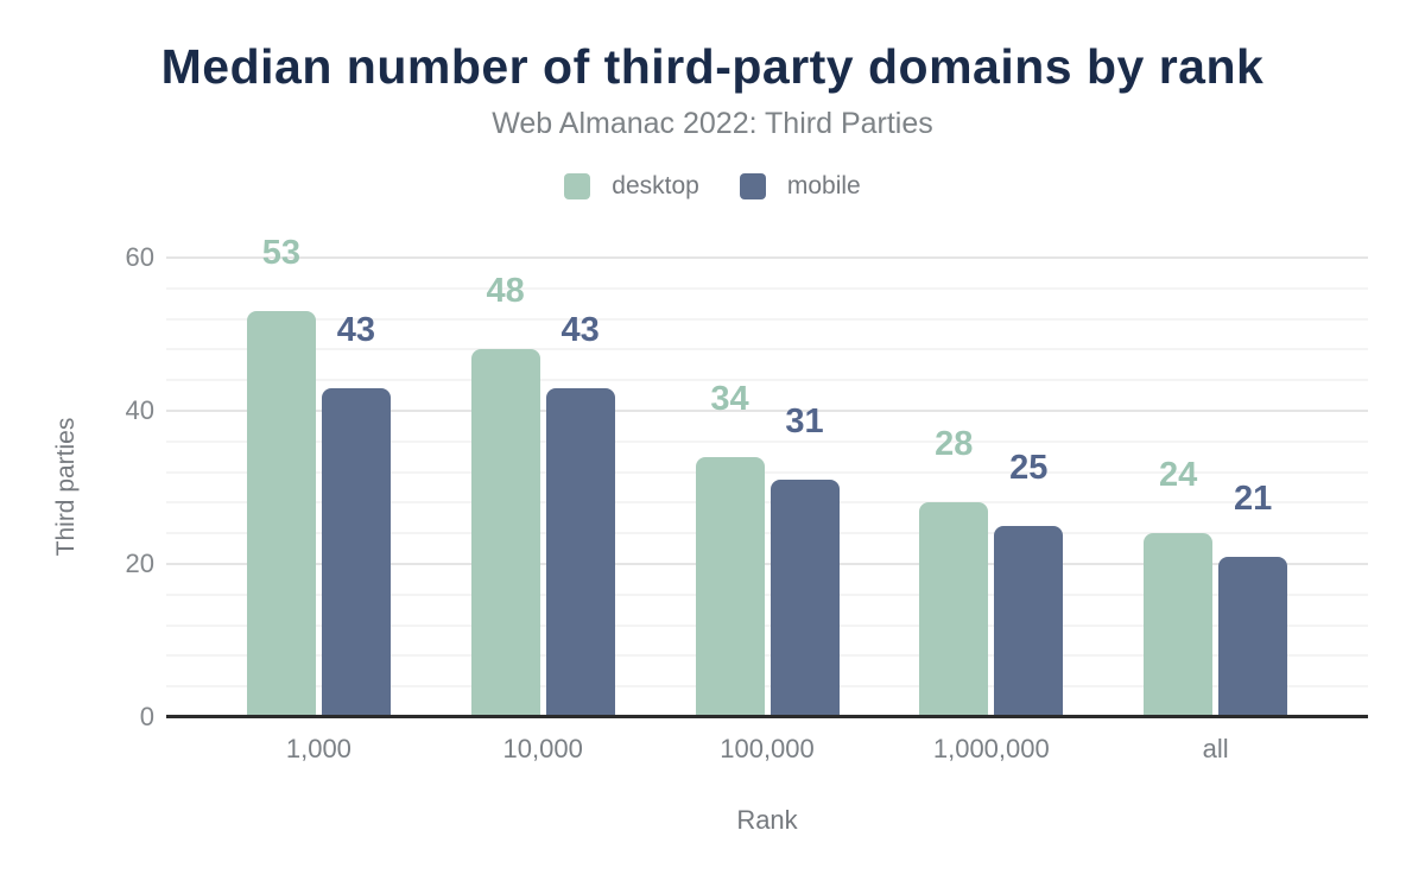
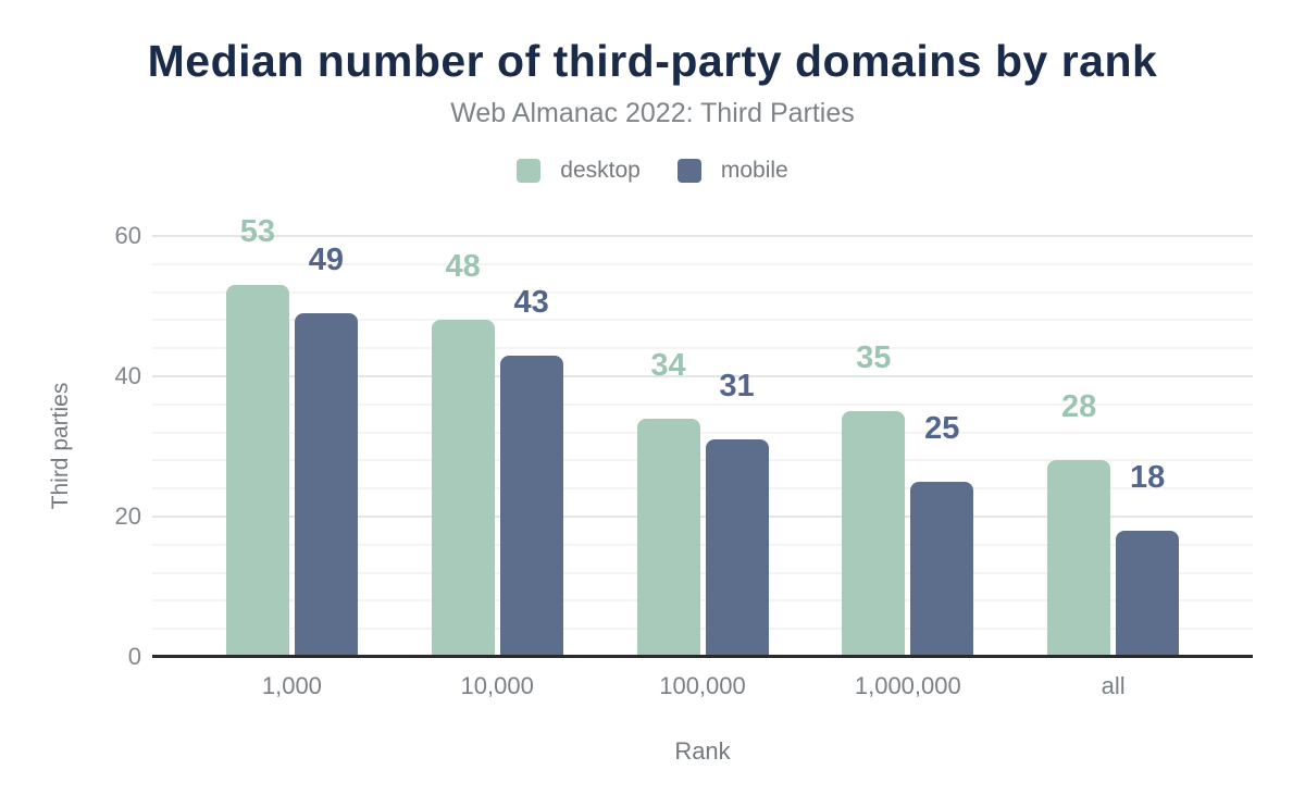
mobile/1,000: 43 -> 49
desktop/1,000,000: 28 -> 35
desktop/all: 24 -> 28
mobile/all: 21 -> 18
